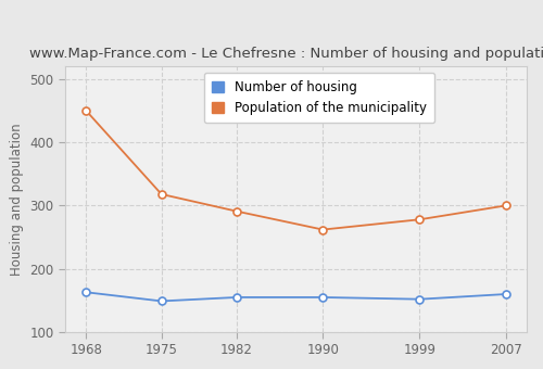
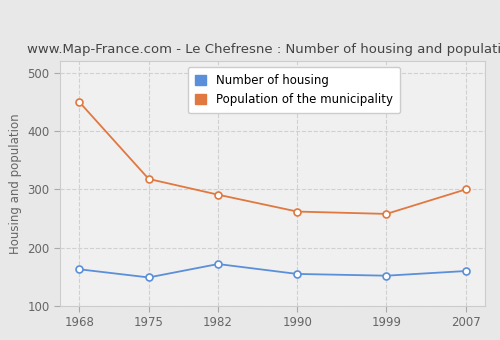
Number of housing/1982: 155 -> 172
Population of the municipality/1999: 278 -> 258
